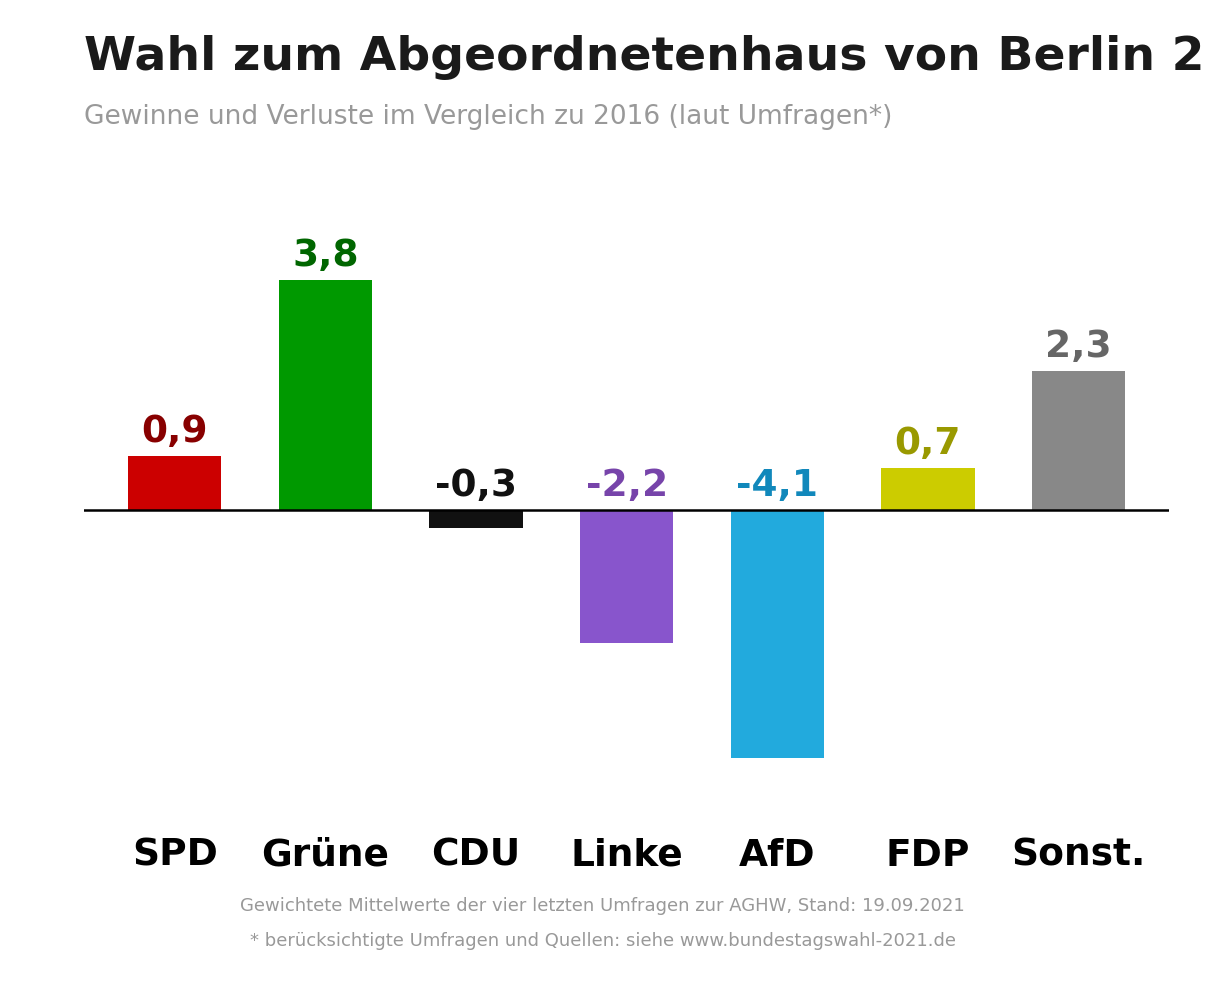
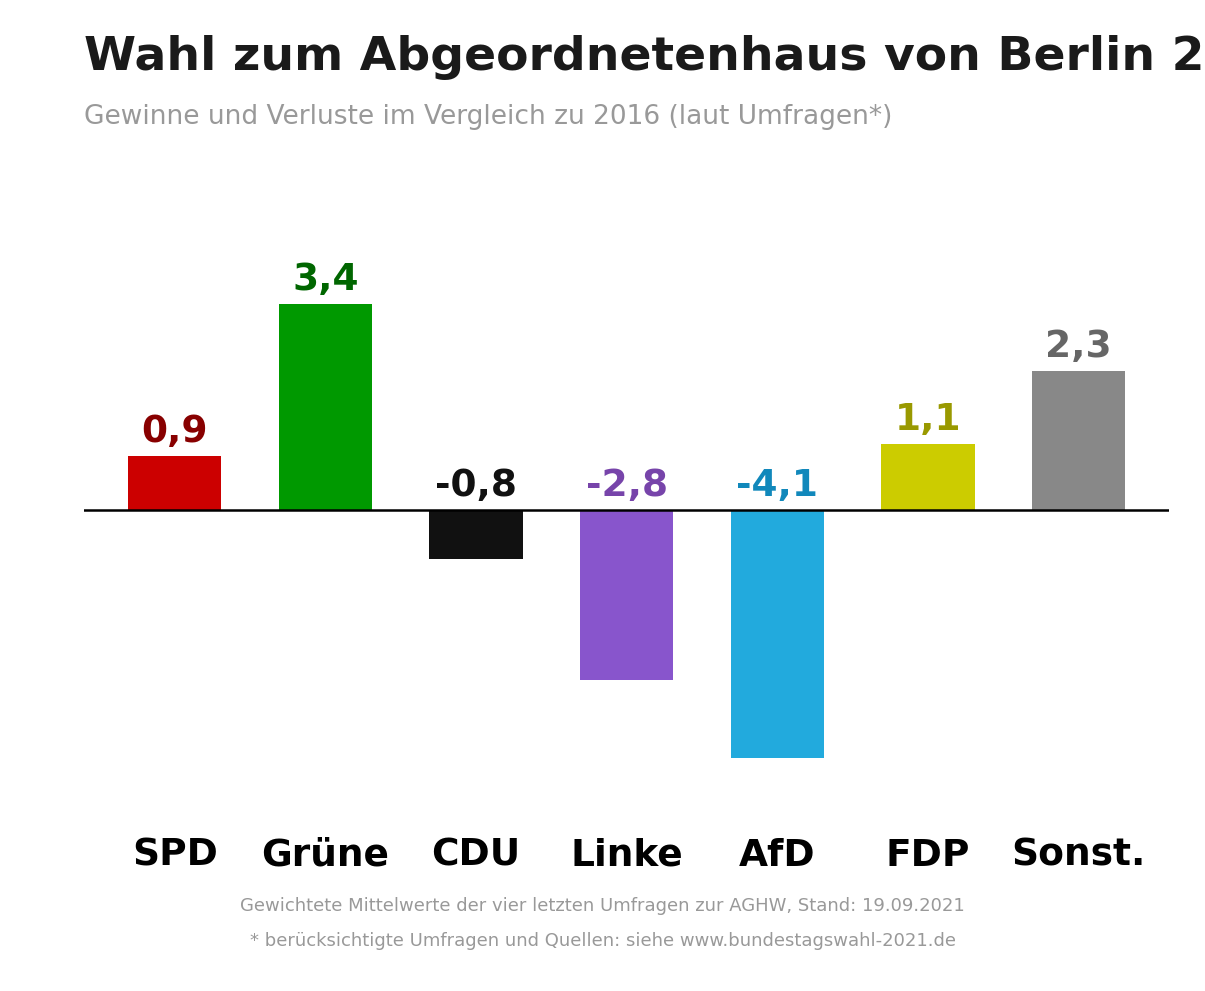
Grüne: 3,8 -> 3,4
CDU: -0,3 -> -0,8
Linke: -2,2 -> -2,8
FDP: 0,7 -> 1,1
